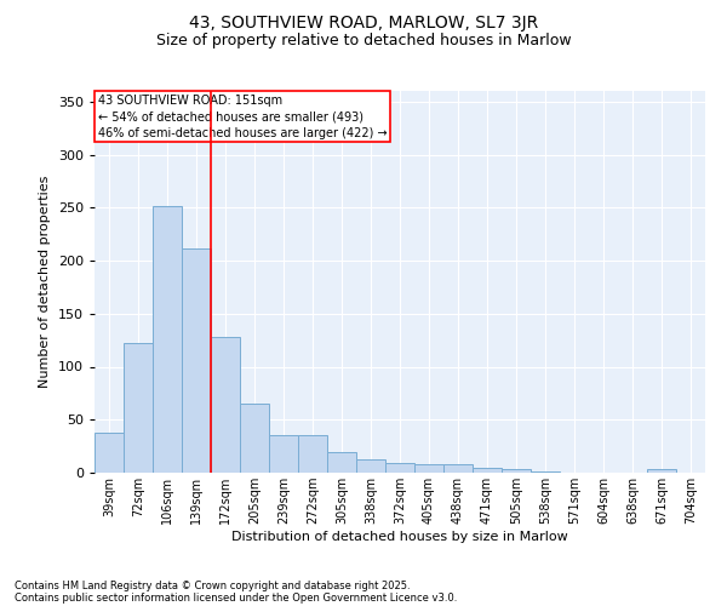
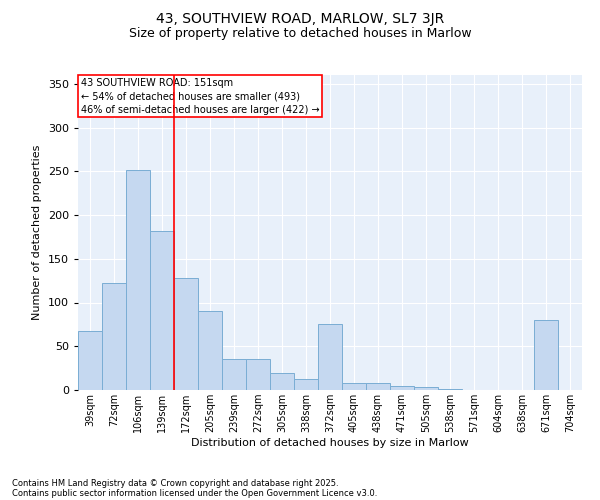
39sqm: 38 -> 68
139sqm: 212 -> 182
205sqm: 65 -> 90
372sqm: 9 -> 76
671sqm: 4 -> 80
